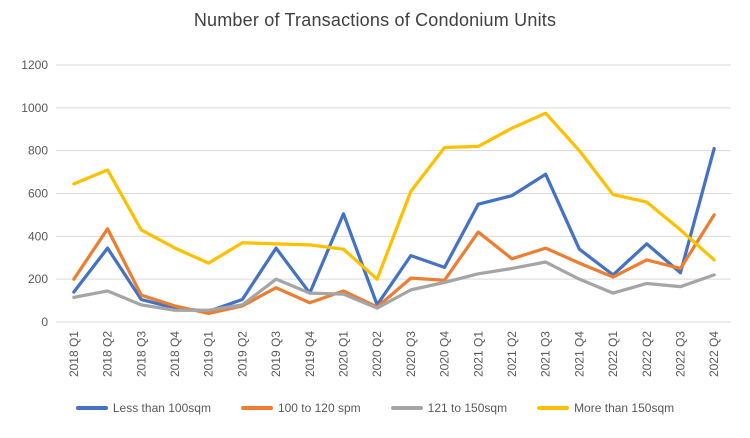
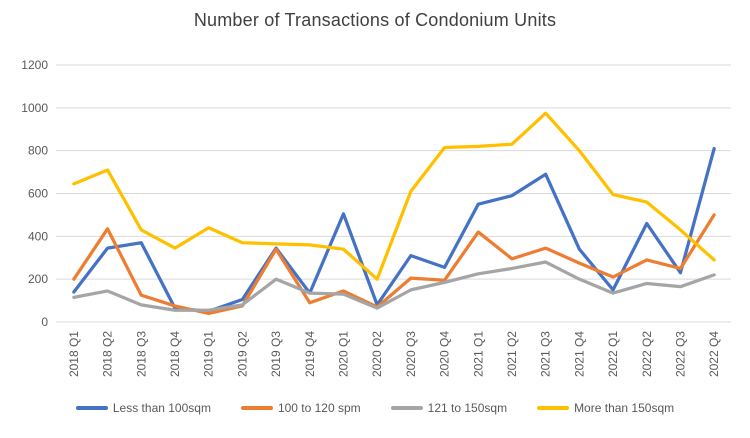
Less than 100sqm/2018 Q3: 100 -> 370
More than 150sqm/2019 Q1: 280 -> 440
100 to 120 spm/2019 Q3: 160 -> 340
More than 150sqm/2021 Q2: 900 -> 830
Less than 100sqm/2022 Q1: 220 -> 150
Less than 100sqm/2022 Q2: 360 -> 460
